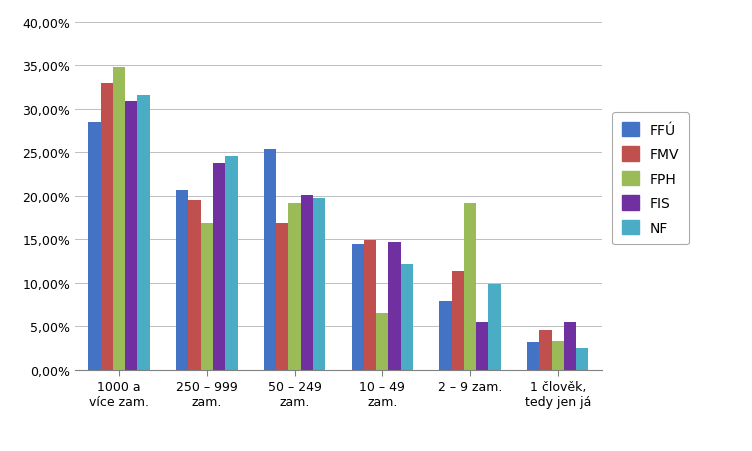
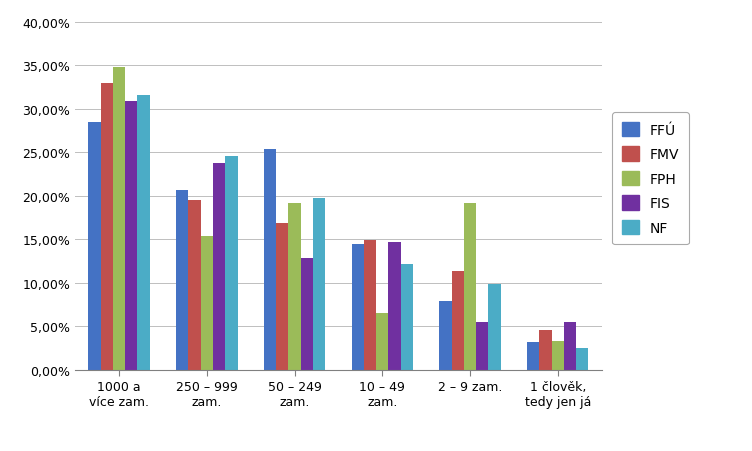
FPH/250 – 999 zam.: 16,8% -> 15,4%
FIS/50 – 249 zam.: 20,1% -> 12,8%
